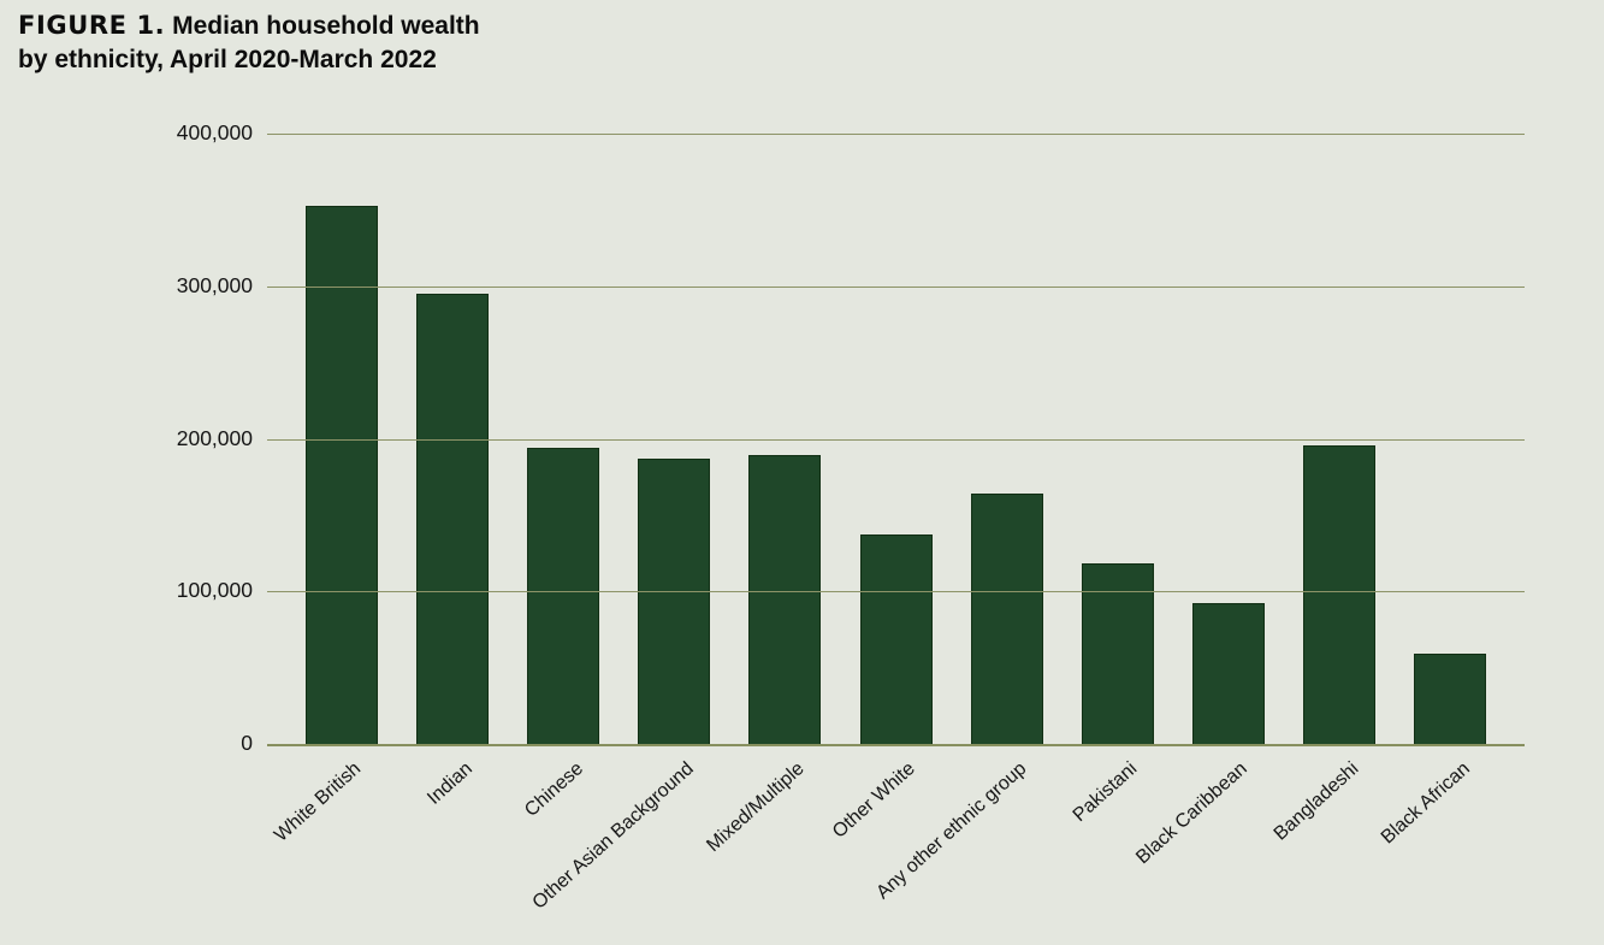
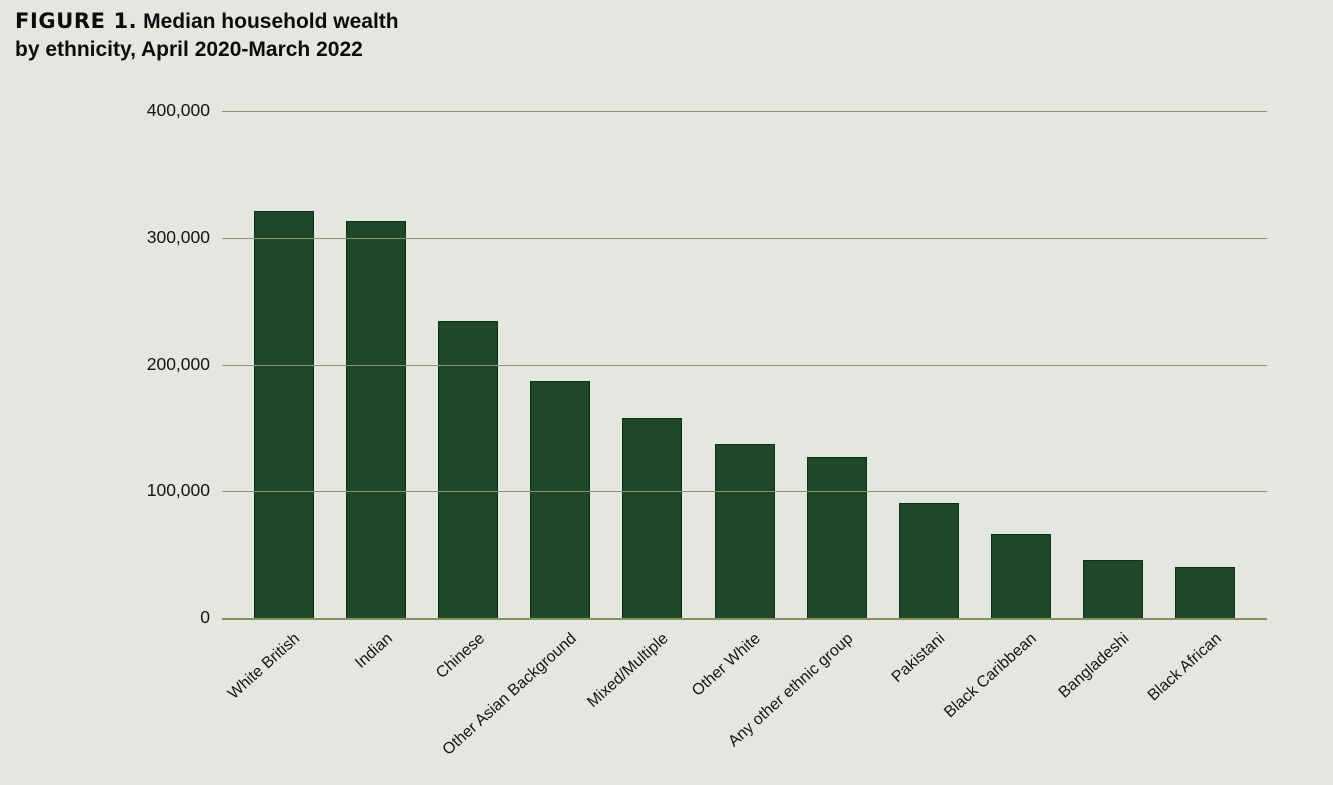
White British: 353000 -> 321000
Indian: 295000 -> 313000
Chinese: 194000 -> 234000
Mixed/Multiple: 189000 -> 158000
Any other ethnic group: 164000 -> 127000
Pakistani: 118000 -> 91000
Black Caribbean: 92000 -> 66000
Bangladeshi: 196000 -> 46000
Black African: 59000 -> 40000
